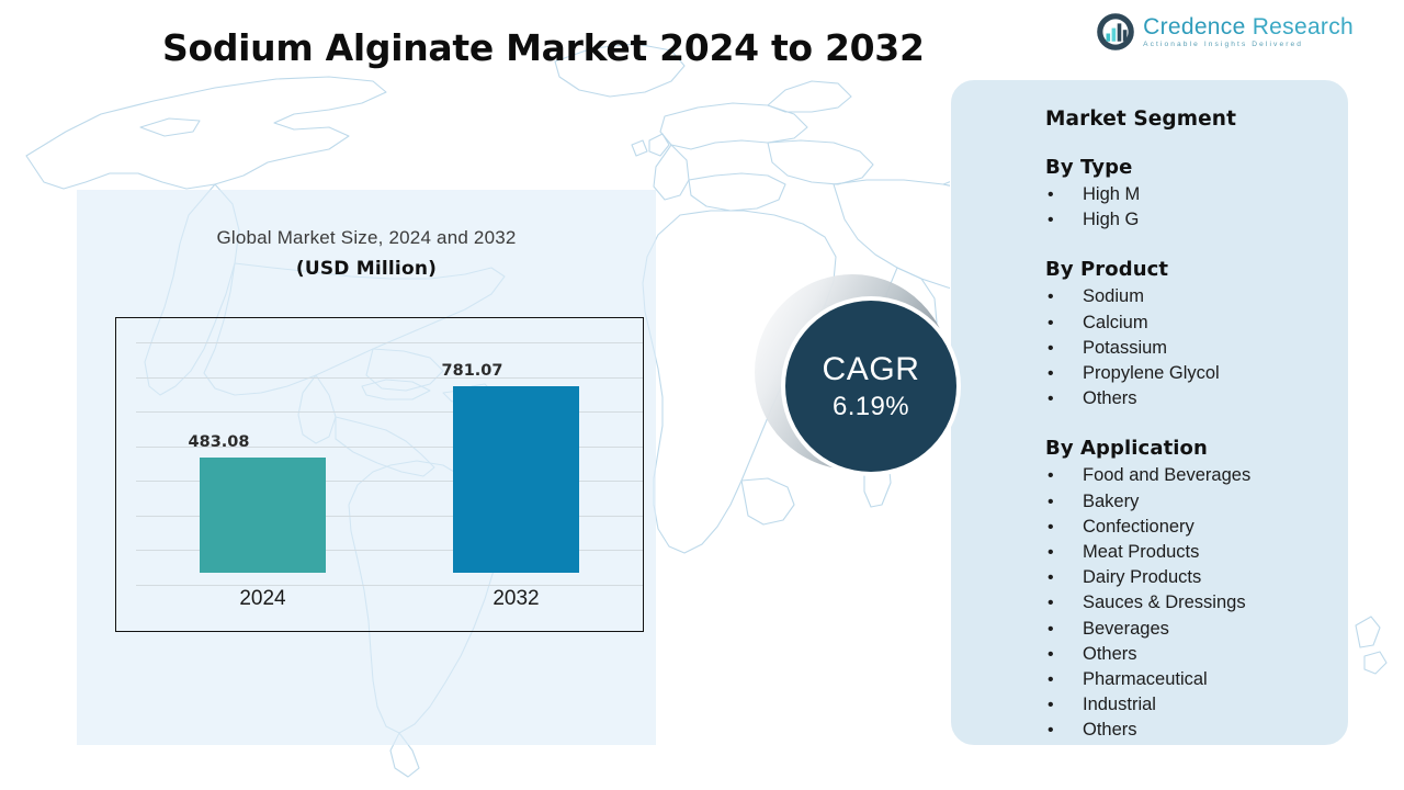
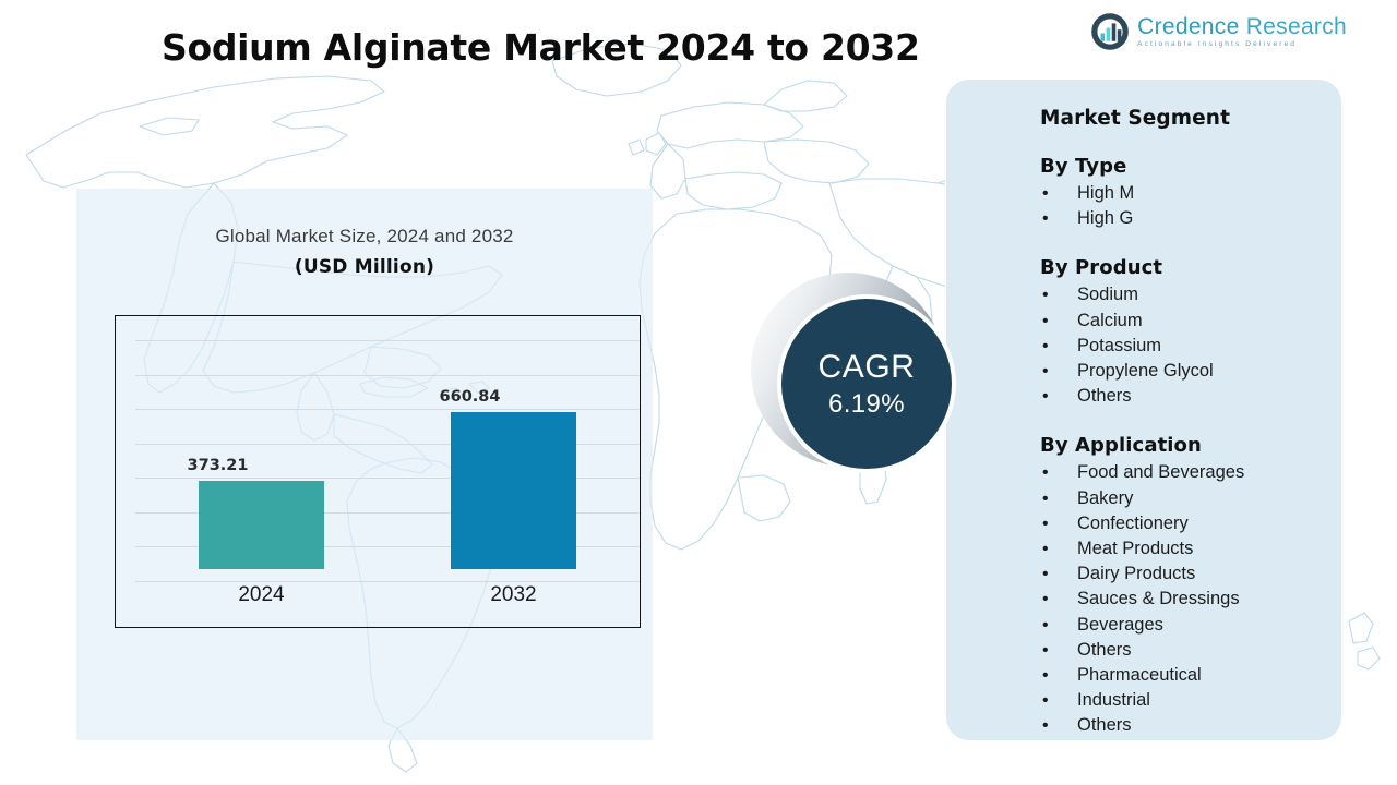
2024: 483.08 -> 373.21
2032: 781.07 -> 660.84
